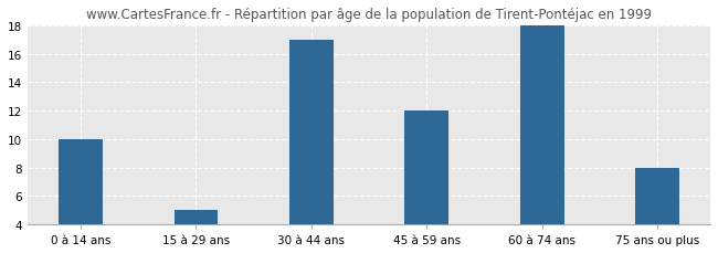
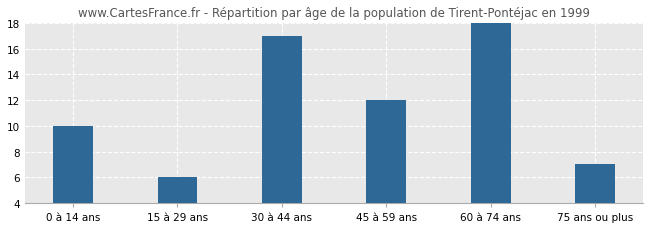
15 à 29 ans: 5 -> 6
75 ans ou plus: 8 -> 7
